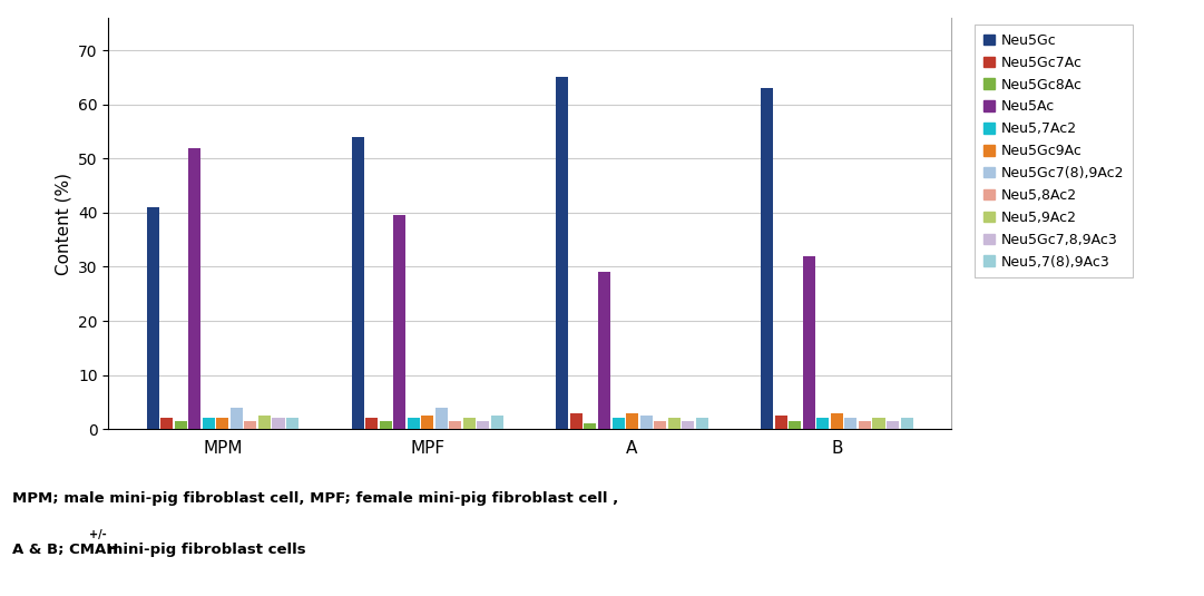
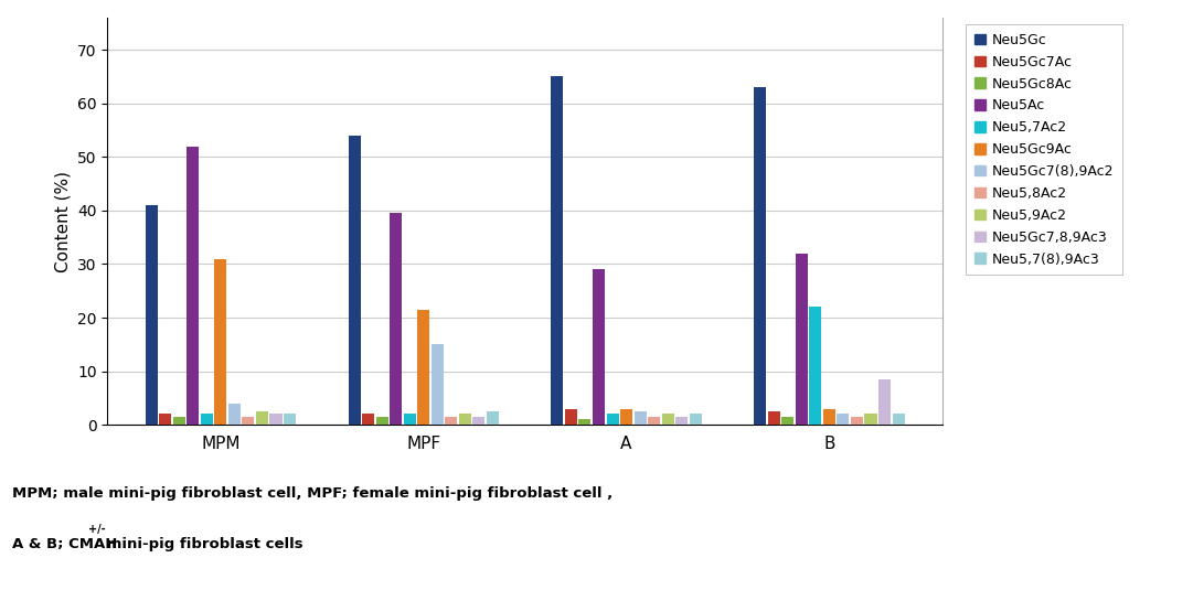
Neu5Gc9Ac/MPM: 2.0 -> 31.0
Neu5Gc9Ac/MPF: 2.5 -> 21.5
Neu5Gc7(8),9Ac2/MPF: 4.0 -> 15.0
Neu5,7Ac2/B: 2 -> 22
Neu5Gc7,8,9Ac3/B: 1.5 -> 8.5
